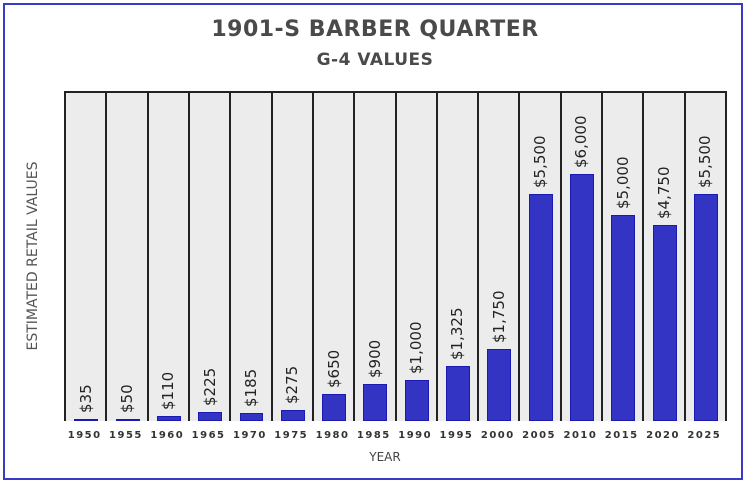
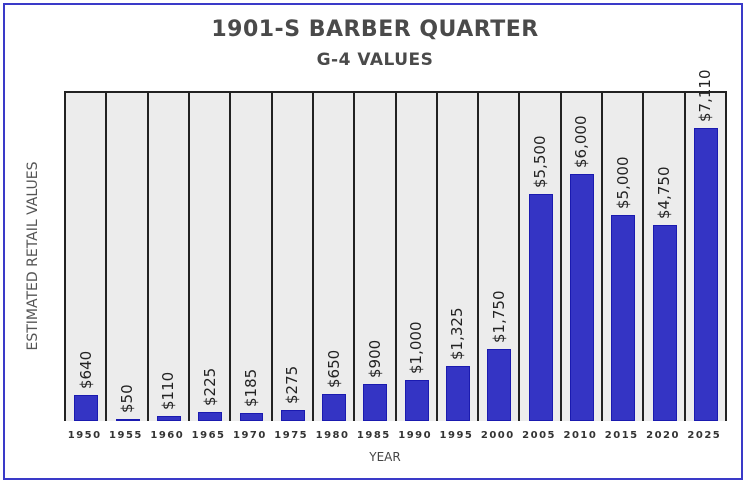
1950: $35 -> $640
2025: $5,500 -> $7,110
